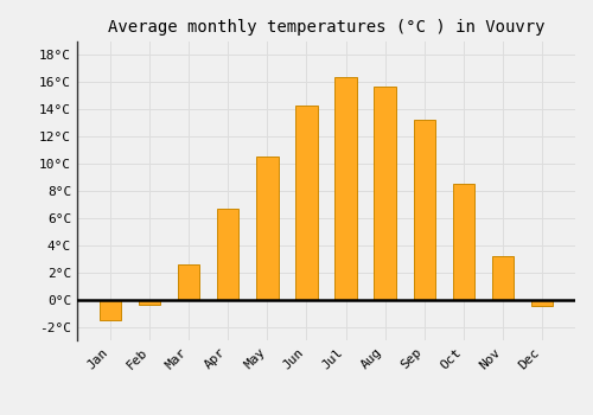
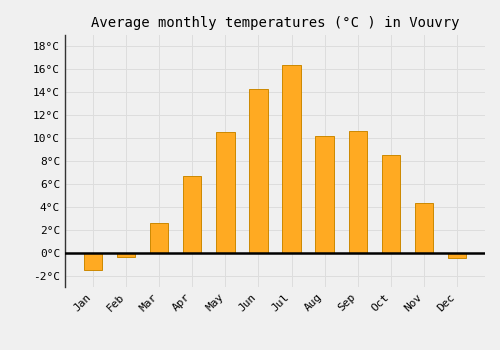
Aug: 15.7°C -> 10.2°C
Sep: 13.2°C -> 10.6°C
Nov: 3.2°C -> 4.3°C
